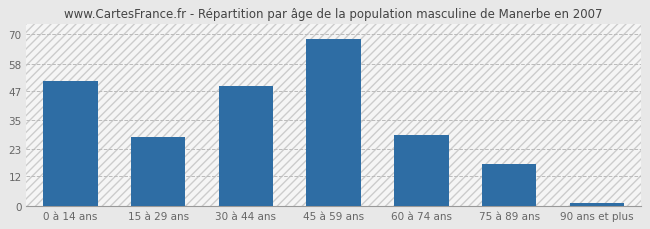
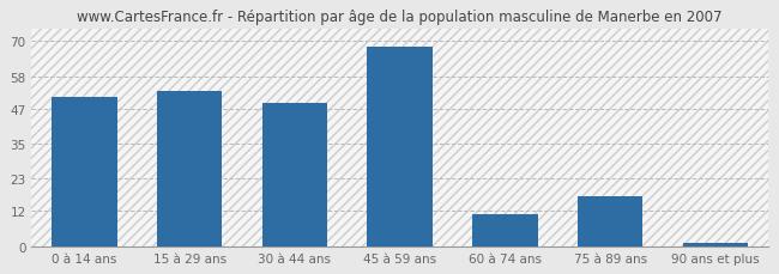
15 à 29 ans: 28 -> 53
60 à 74 ans: 29 -> 11
